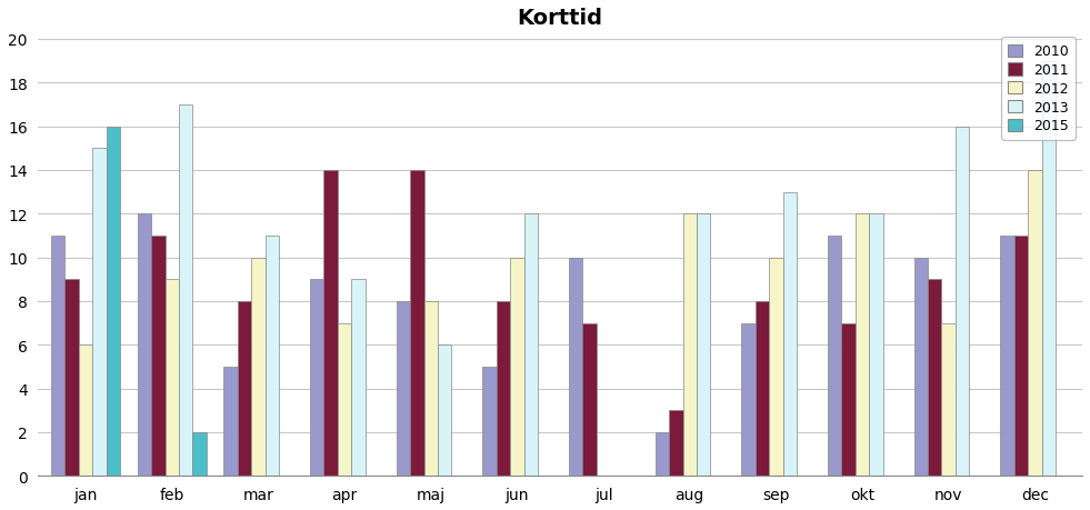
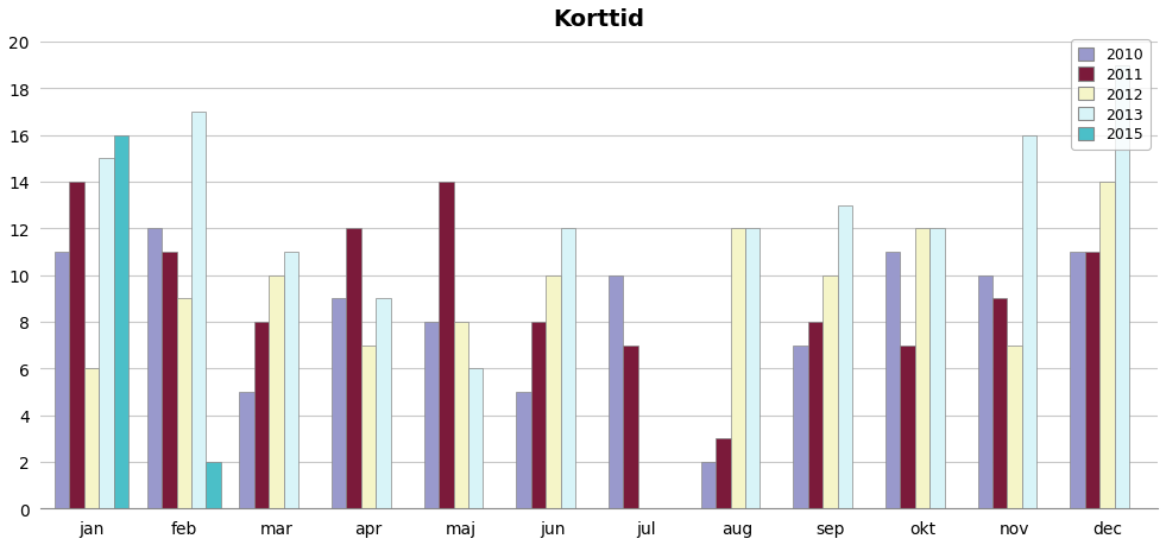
2011/jan: 9 -> 14
2011/apr: 14 -> 12
